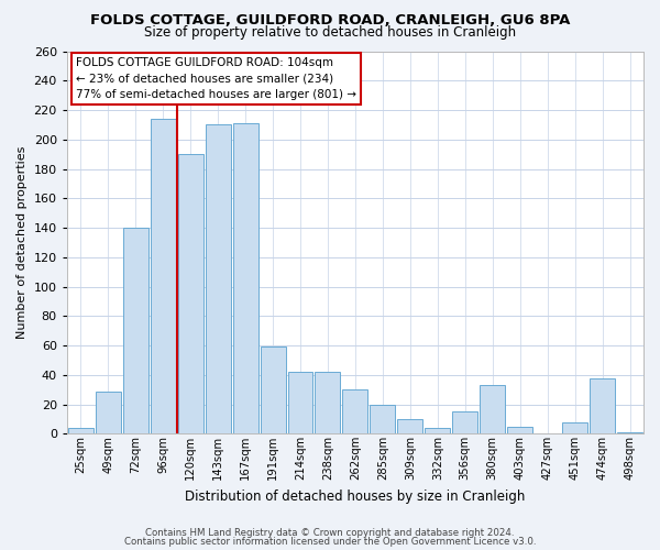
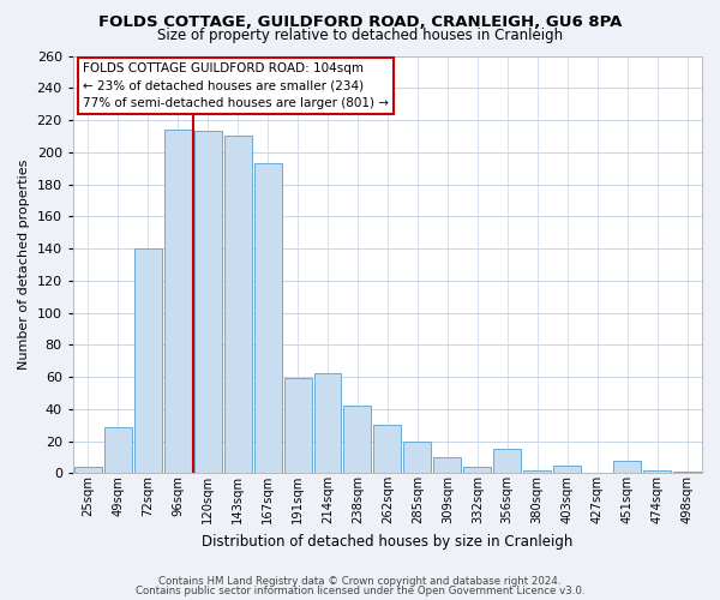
120sqm: 190 -> 213
167sqm: 211 -> 193
214sqm: 42 -> 62
380sqm: 33 -> 2
474sqm: 38 -> 2
